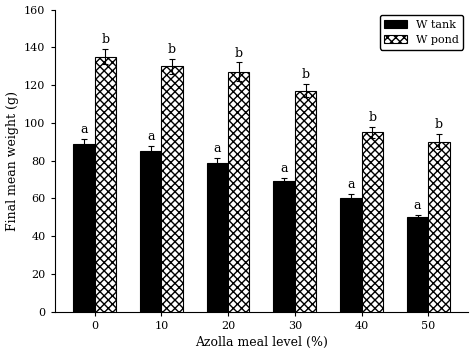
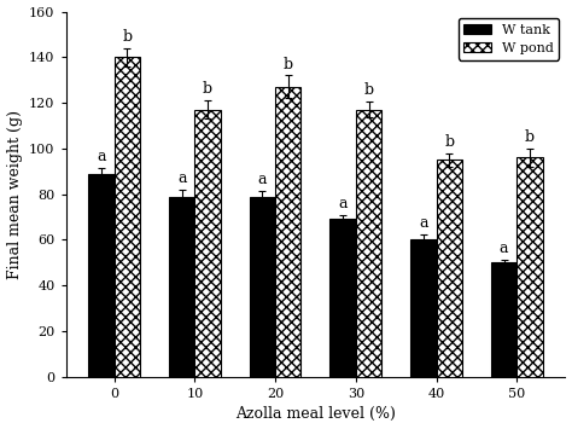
W pond/0: 135 -> 140
W tank/10: 85 -> 79
W pond/10: 130 -> 117
W pond/50: 90 -> 96
